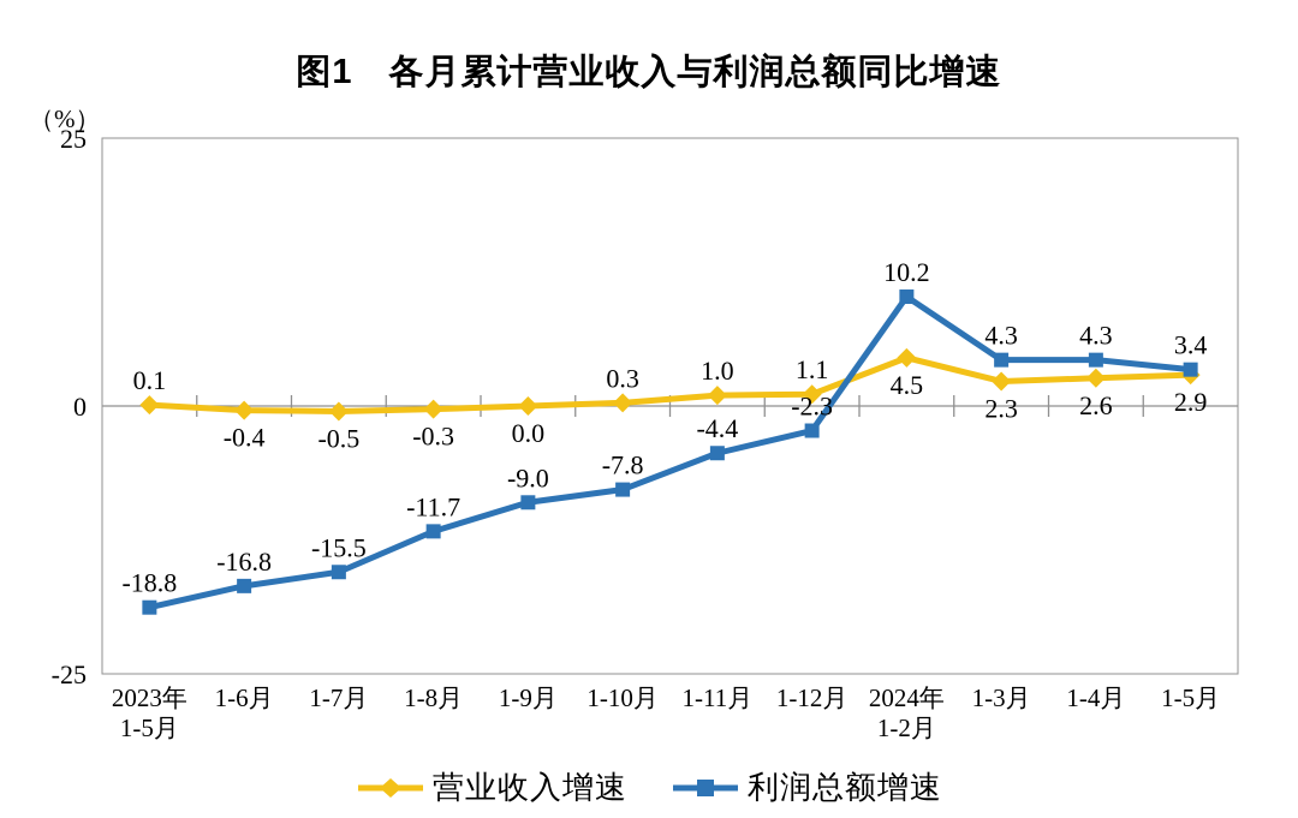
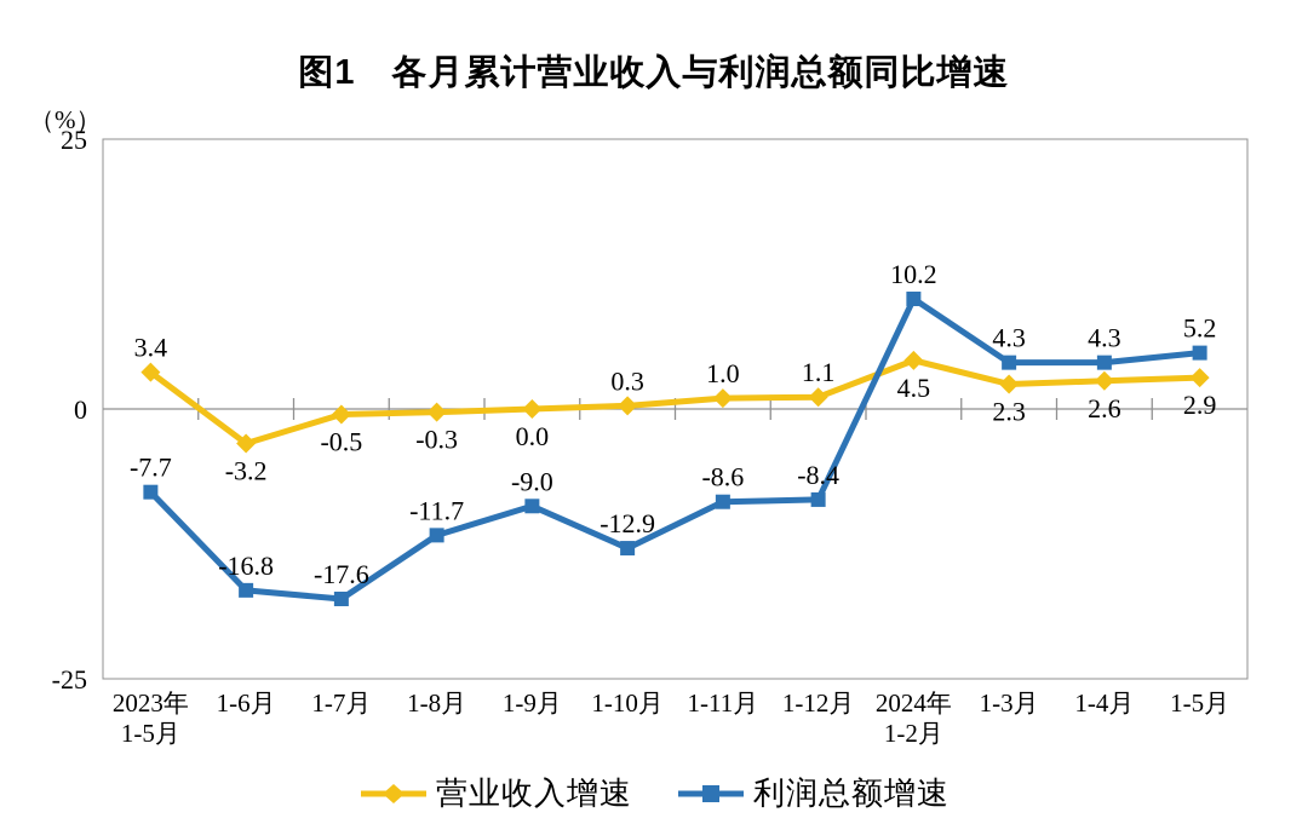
营业收入增速/2023年 1-5月: 0.1 -> 3.4
利润总额增速/2023年 1-5月: -18.8 -> -7.7
营业收入增速/1-6月: -0.4 -> -3.2
利润总额增速/1-7月: -15.5 -> -17.6
利润总额增速/1-10月: -7.8 -> -12.9
利润总额增速/1-11月: -4.4 -> -8.6
利润总额增速/1-12月: -2.3 -> -8.4
利润总额增速/1-5月: 3.4 -> 5.2
